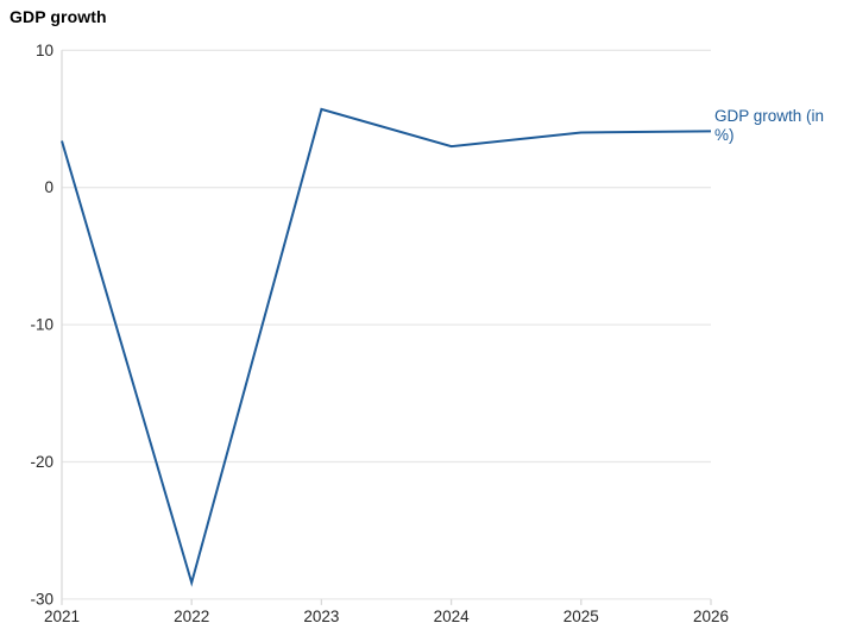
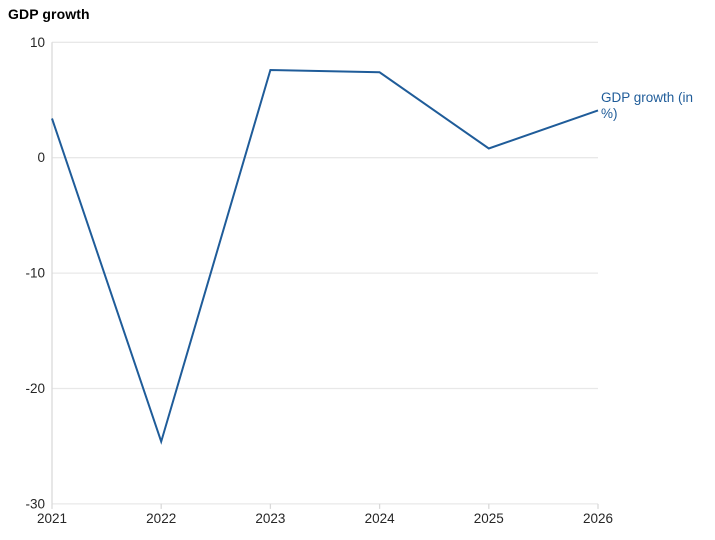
2022: -28.8 -> -24.6
2023: 5.7 -> 7.6
2024: 3.0 -> 7.4
2025: 4.0 -> 0.8
